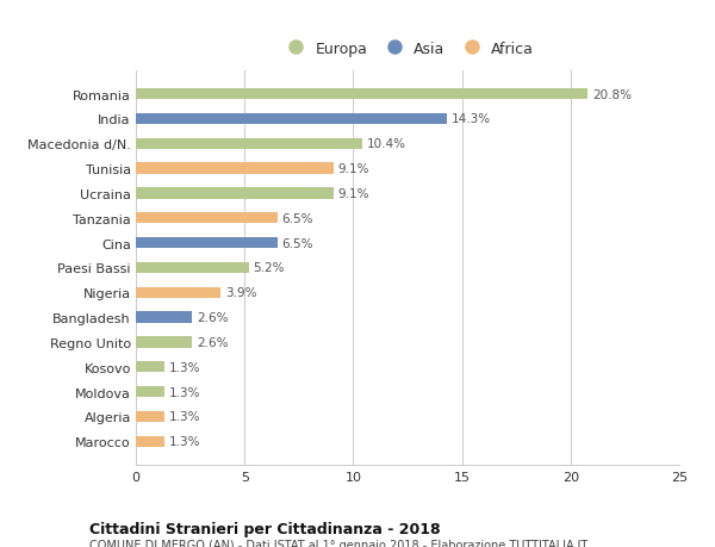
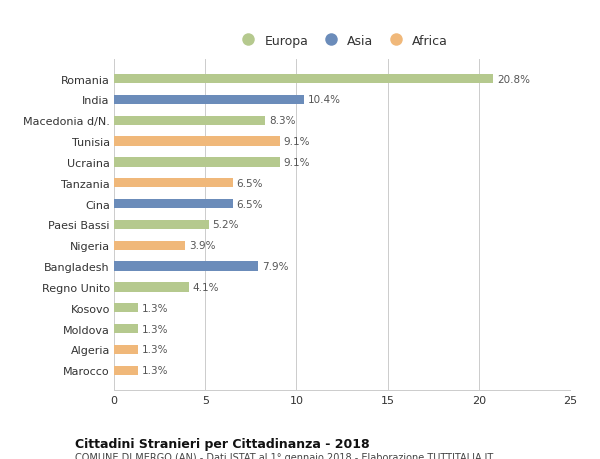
India: 14.3% -> 10.4%
Macedonia d/N.: 10.4% -> 8.3%
Bangladesh: 2.6% -> 7.9%
Regno Unito: 2.6% -> 4.1%
